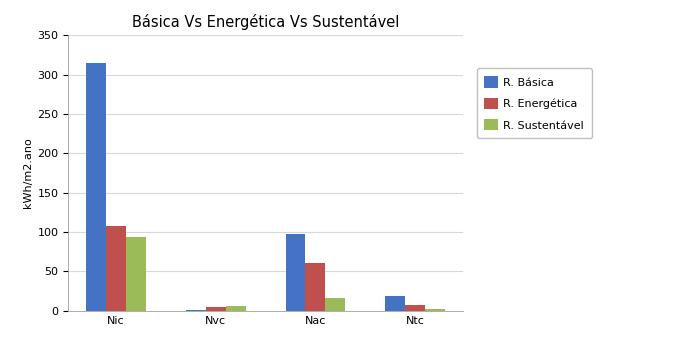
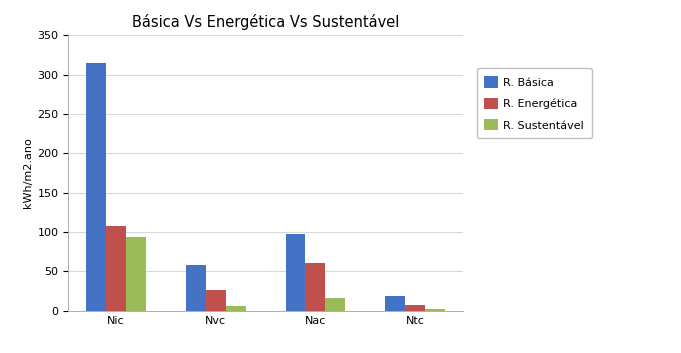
R. Básica/Nvc: 1 -> 58
R. Energética/Nvc: 4 -> 26
